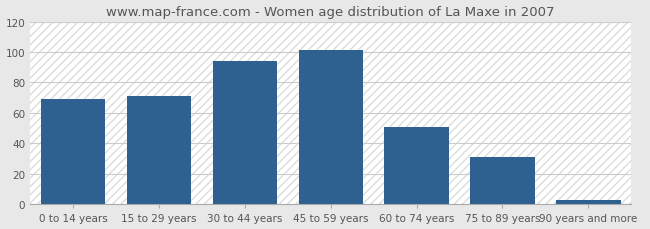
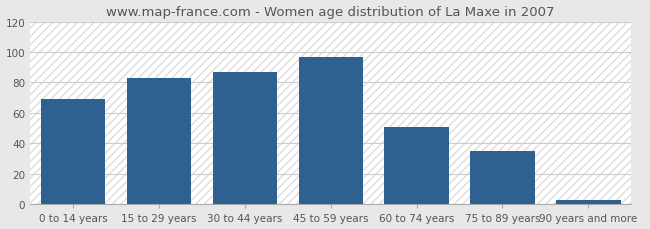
15 to 29 years: 71 -> 83
30 to 44 years: 94 -> 87
45 to 59 years: 101 -> 97
75 to 89 years: 31 -> 35
